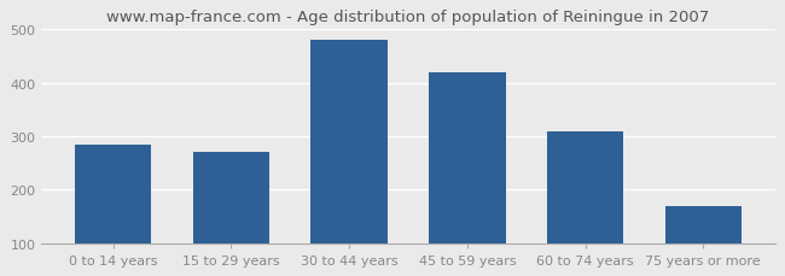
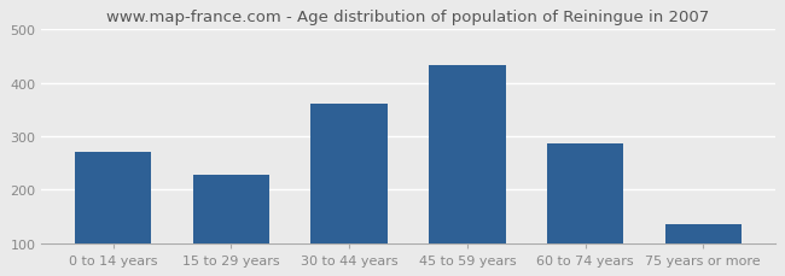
0 to 14 years: 285 -> 270
15 to 29 years: 270 -> 228
30 to 44 years: 480 -> 360
45 to 59 years: 420 -> 432
60 to 74 years: 310 -> 287
75 years or more: 170 -> 135
